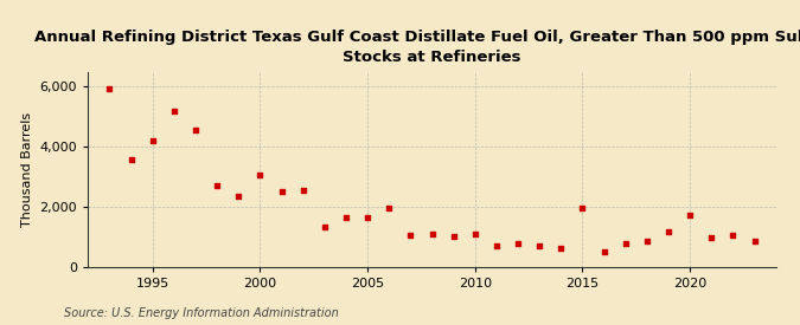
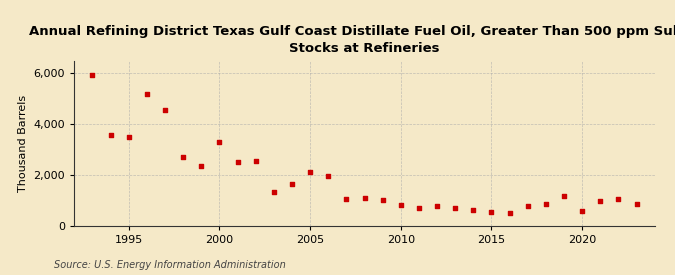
1995: 4,200 -> 3,490
2000: 3,050 -> 3,280
2005: 1,650 -> 2,100
2010: 1,100 -> 790
2015: 1,950 -> 530
2020: 1,700 -> 590
